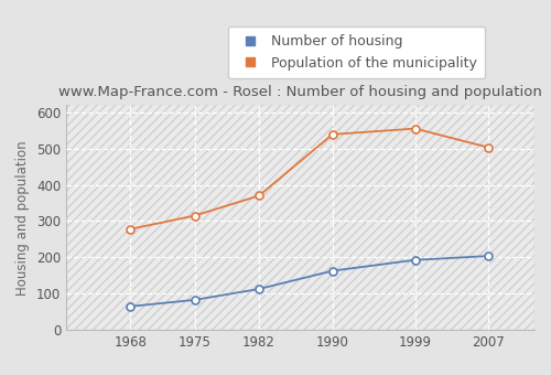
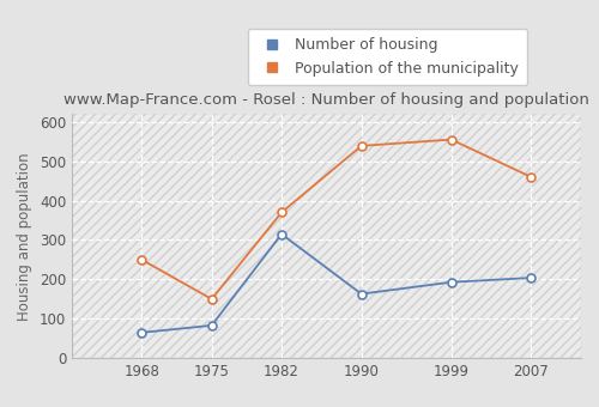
Population of the municipality/1968: 278 -> 250
Population of the municipality/1975: 315 -> 150
Number of housing/1982: 113 -> 315
Population of the municipality/2007: 503 -> 460
